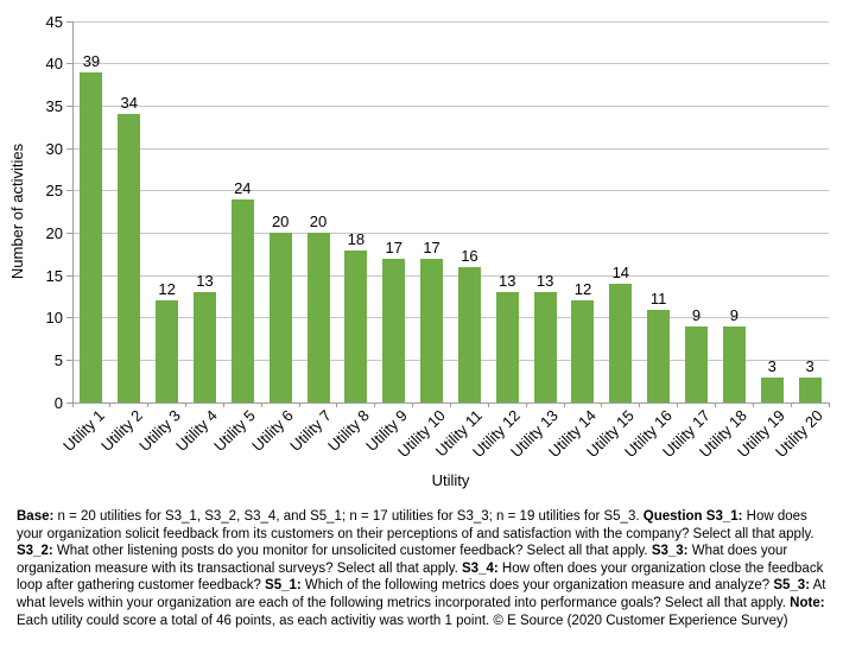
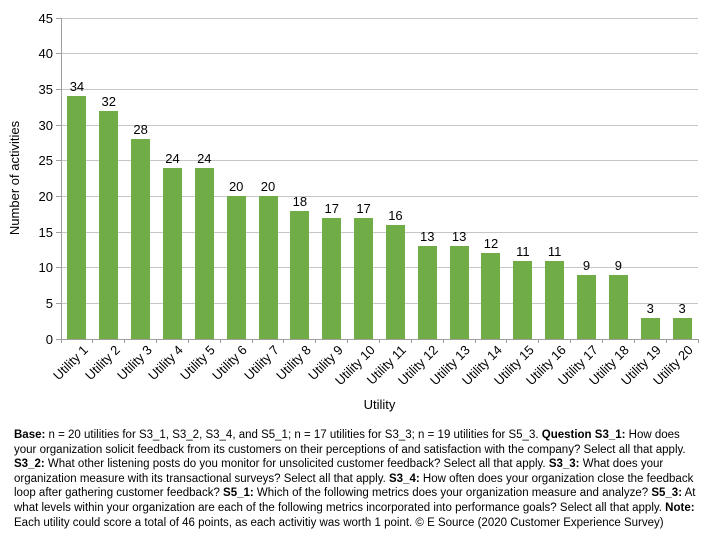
Utility 1: 39 -> 34
Utility 2: 34 -> 32
Utility 3: 12 -> 28
Utility 4: 13 -> 24
Utility 15: 14 -> 11
